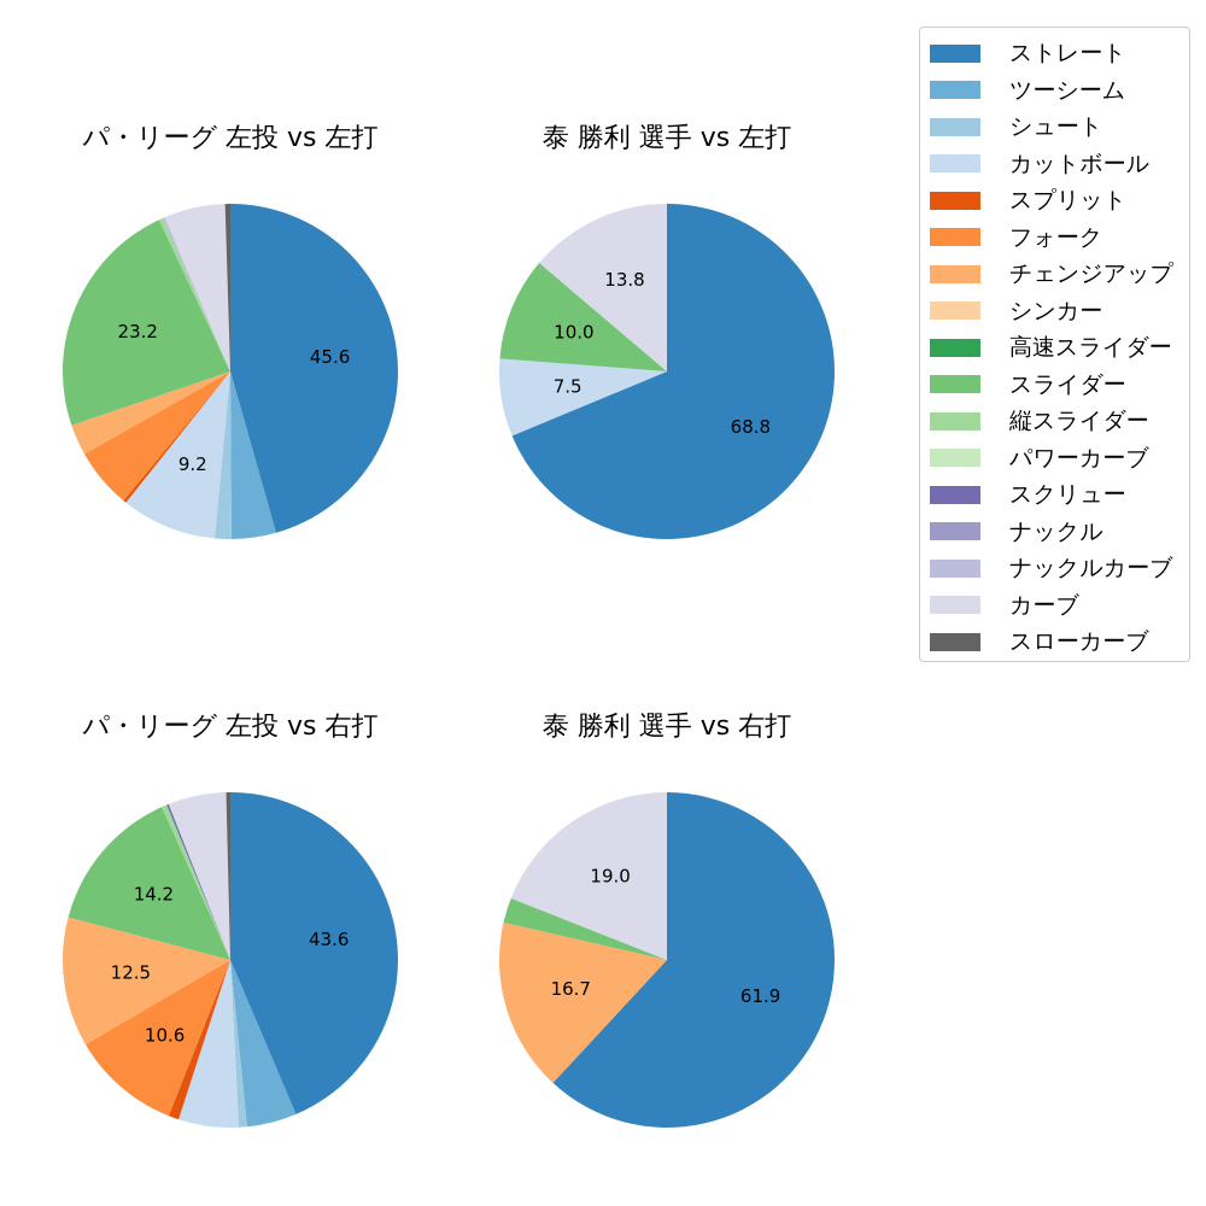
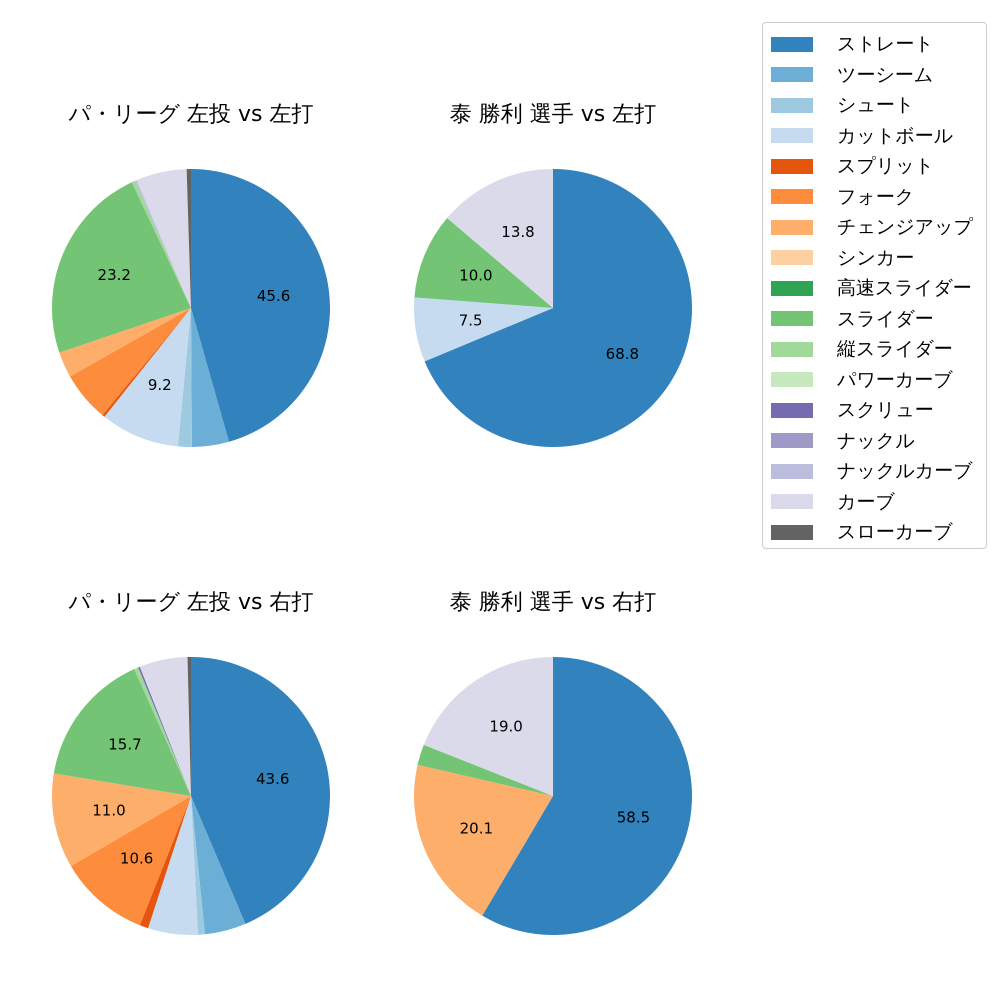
パ・リーグ 左投 vs 右打/チェンジアップ: 12.5 -> 11.0
パ・リーグ 左投 vs 右打/スライダー: 14.2 -> 15.7
泰 勝利 選手 vs 右打/ストレート: 61.9 -> 58.5
泰 勝利 選手 vs 右打/チェンジアップ: 16.7 -> 20.1
